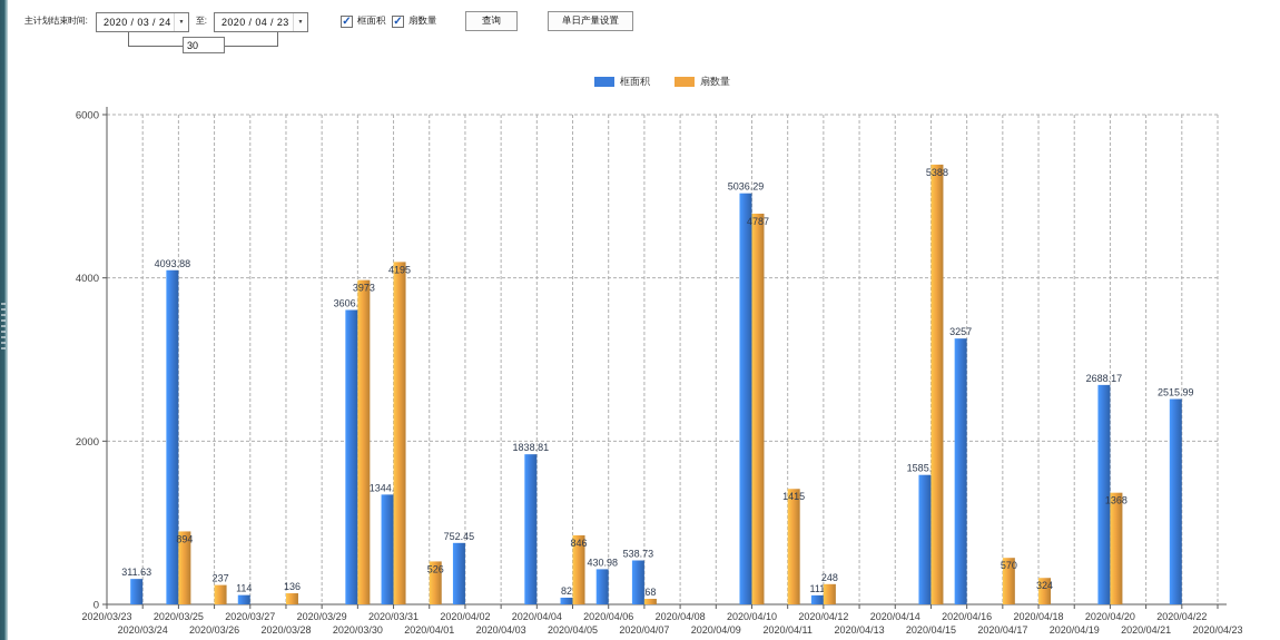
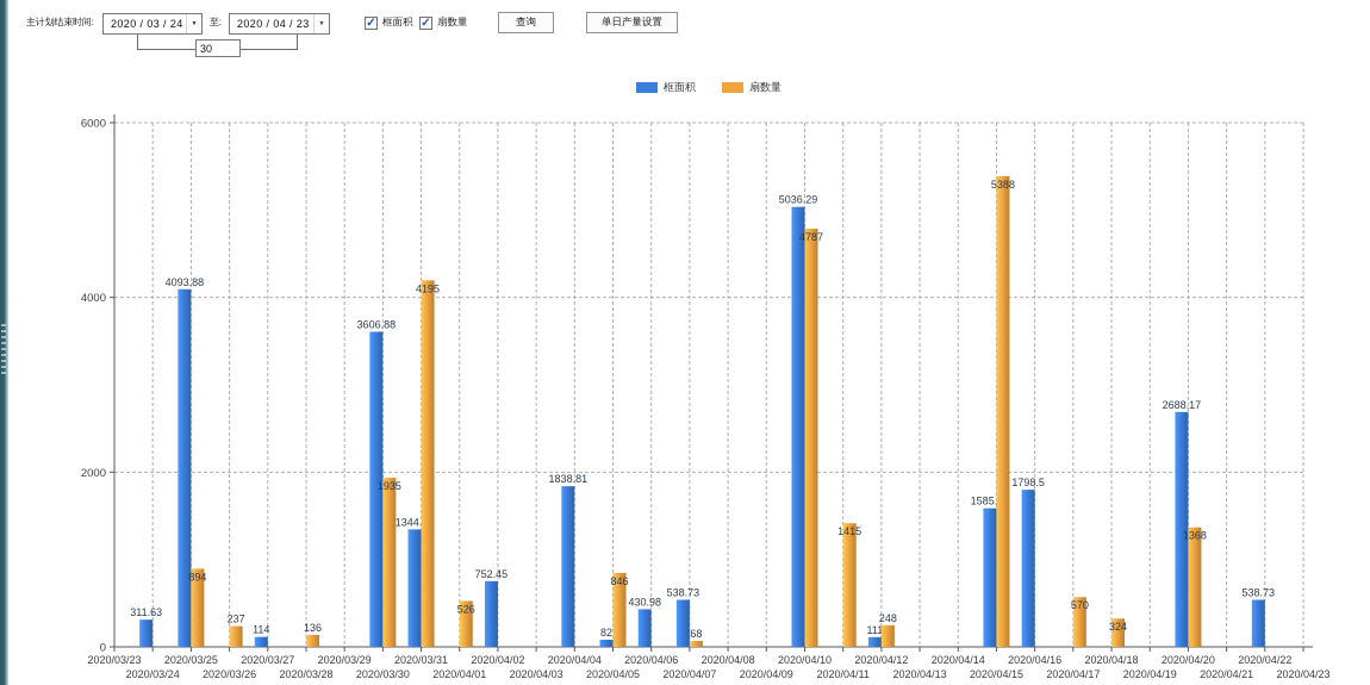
扇数量/2020/03/30: 3973 -> 1935
框面积/2020/04/16: 3257 -> 1798.5
框面积/2020/04/22: 2515.99 -> 538.73
